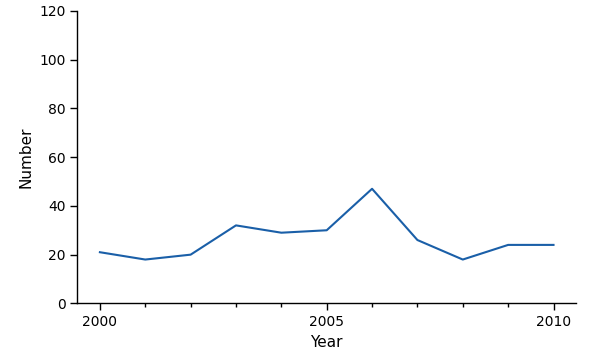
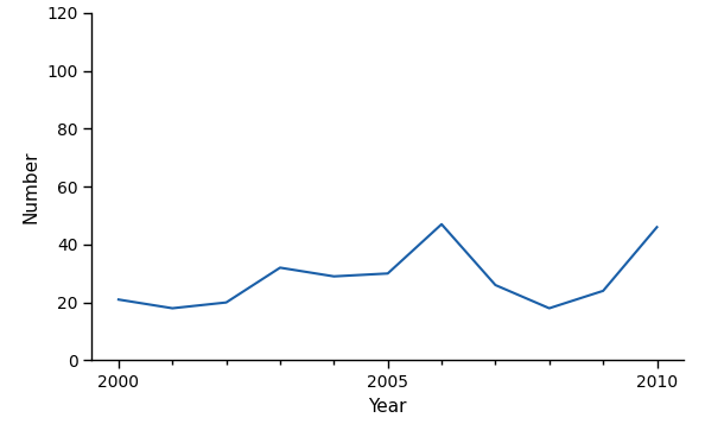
2010: 24 -> 46
